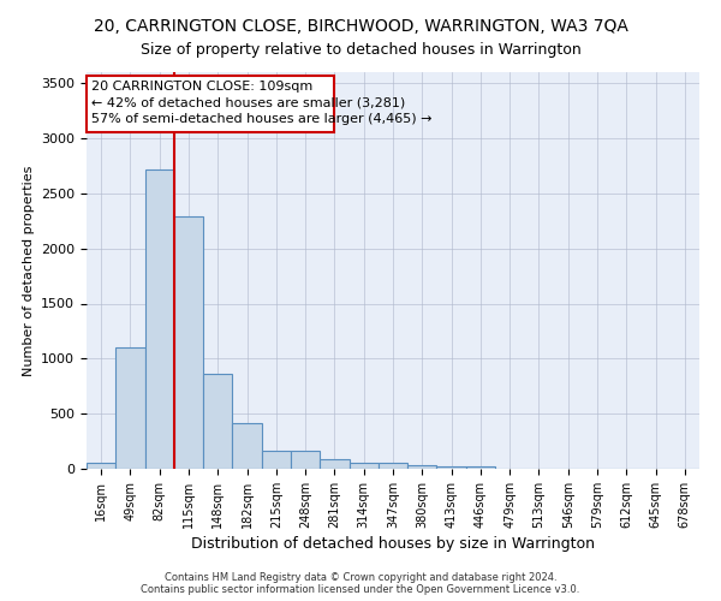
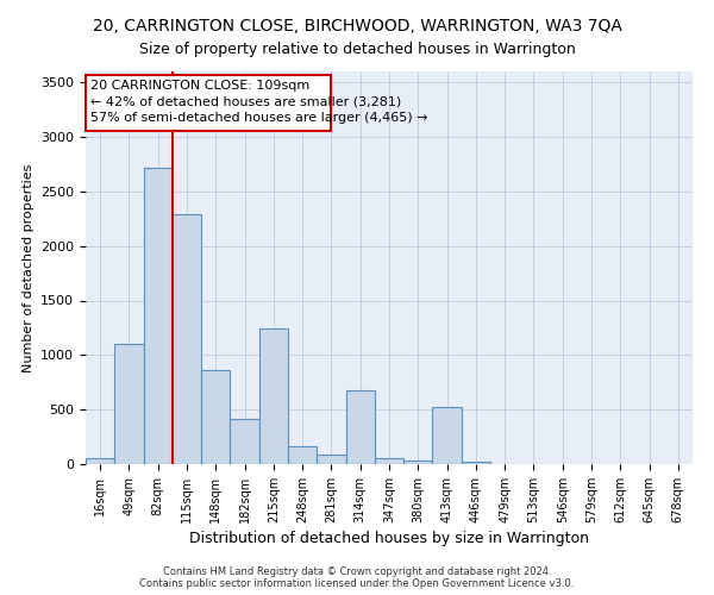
215sqm: 160 -> 1240
314sqm: 60 -> 680
413sqm: 20 -> 520
